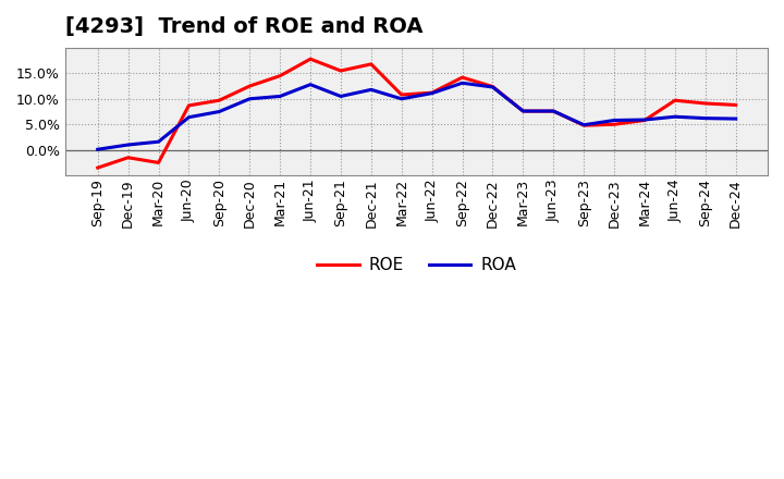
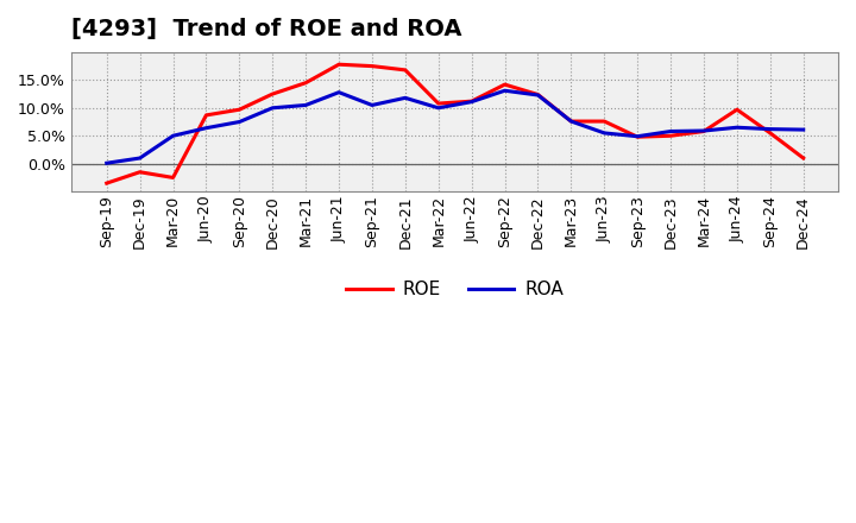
ROA/Mar-20: 1.6% -> 5.0%
ROE/Sep-21: 15.5% -> 17.5%
ROA/Jun-23: 7.6% -> 5.5%
ROE/Sep-24: 9.1% -> 5.5%
ROE/Dec-24: 8.8% -> 1.0%
